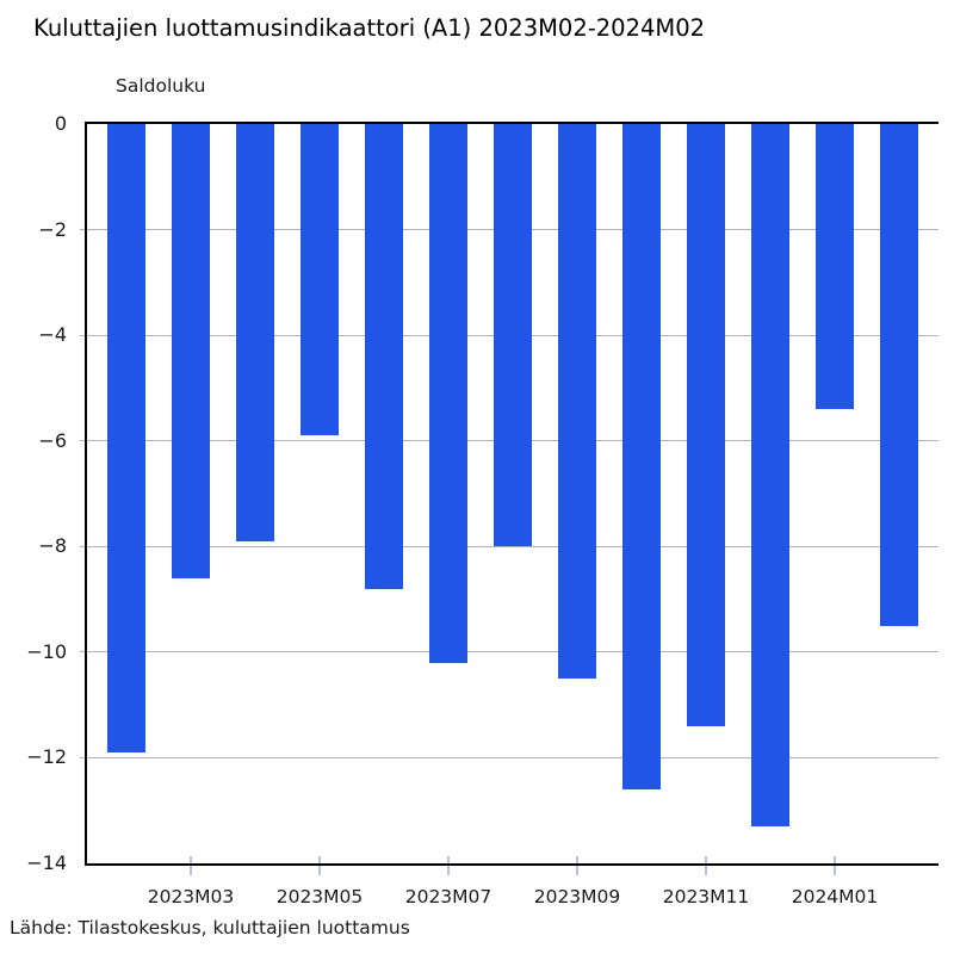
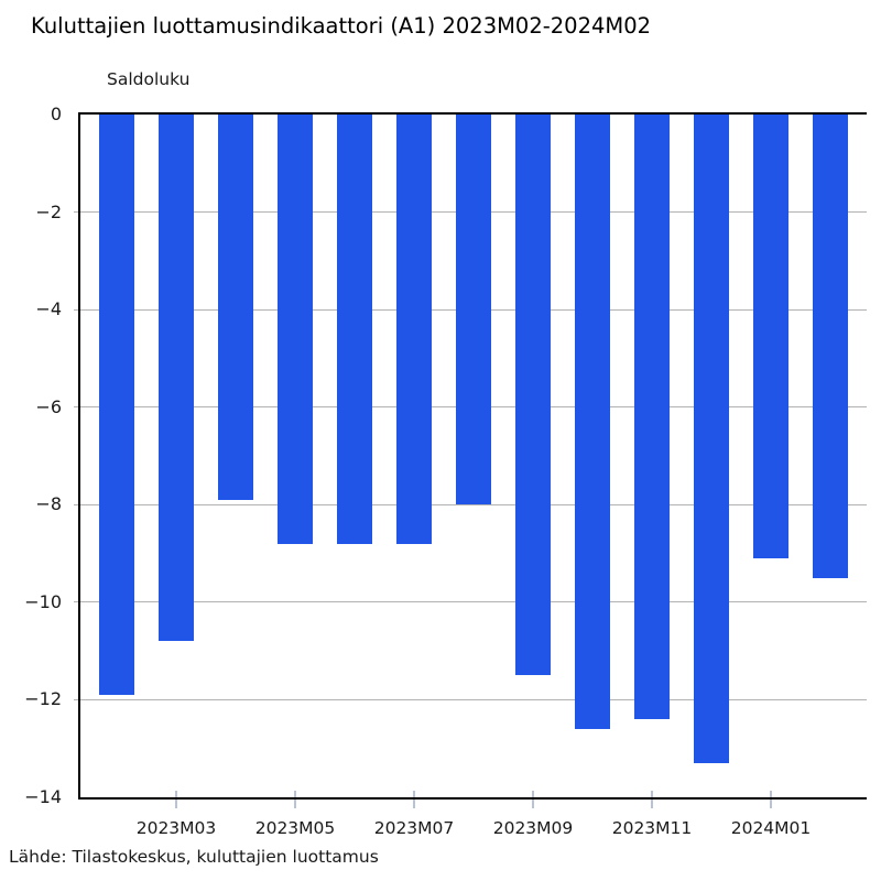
2023M03: -8.6 -> -10.8
2023M05: -5.9 -> -8.8
2023M07: -10.2 -> -8.8
2023M09: -10.5 -> -11.5
2023M11: -11.4 -> -12.4
2024M01: -5.4 -> -9.1
